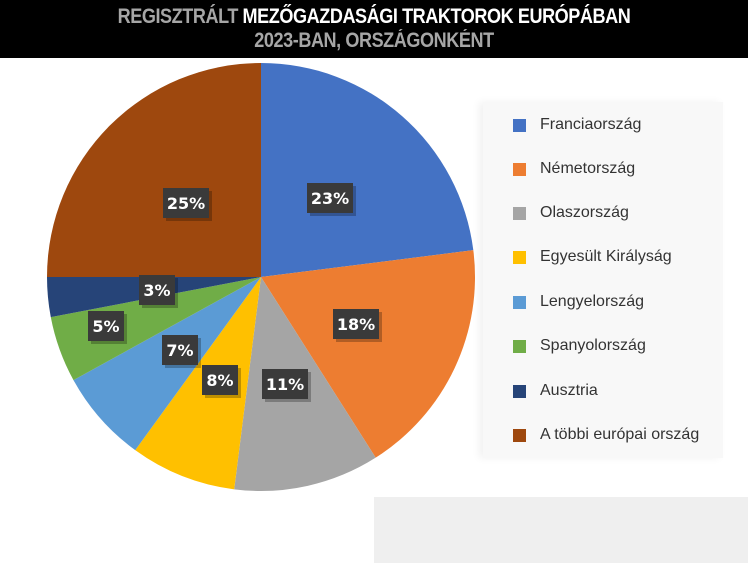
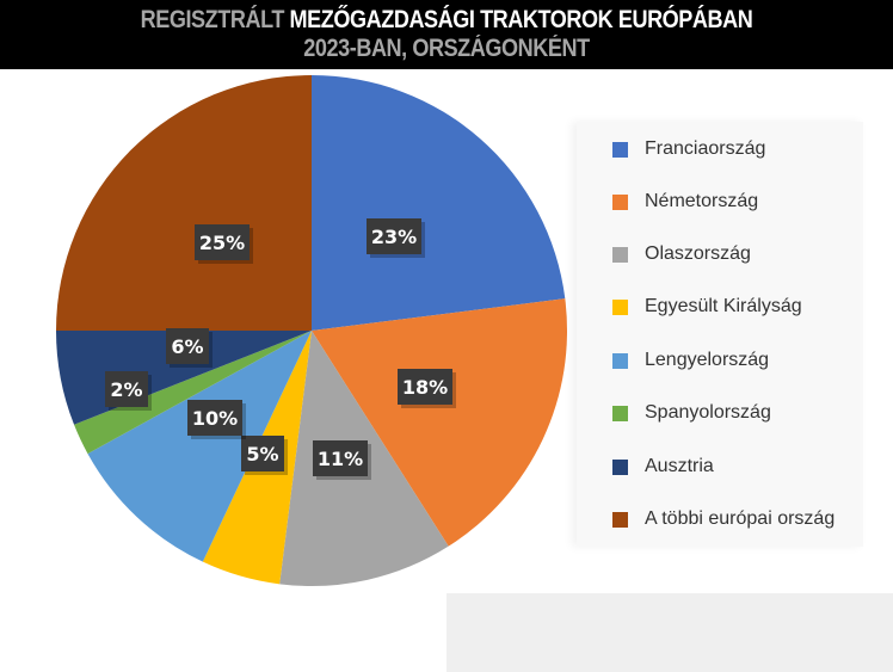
Egyesült Királyság: 8% -> 5%
Lengyelország: 7% -> 10%
Spanyolország: 5% -> 2%
Ausztria: 3% -> 6%
